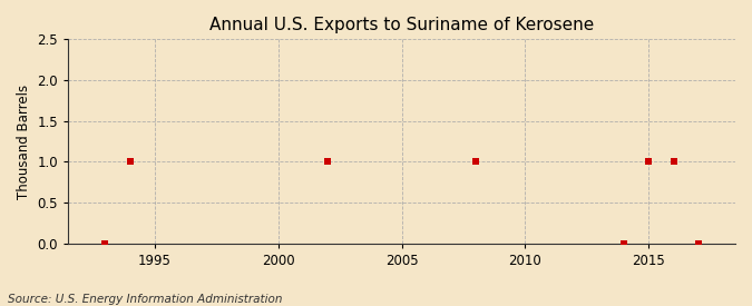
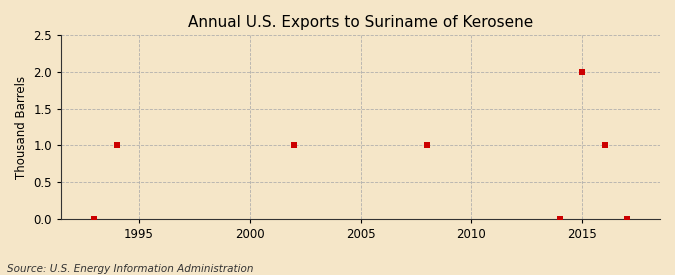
2015: 1 -> 2
